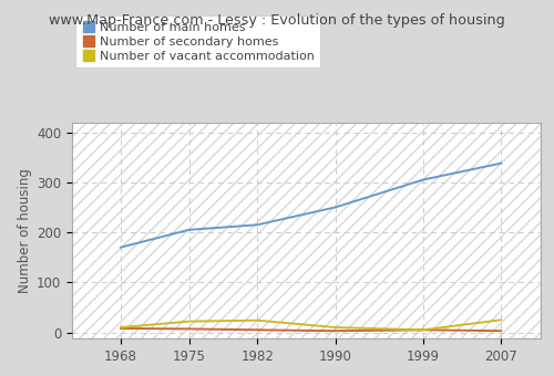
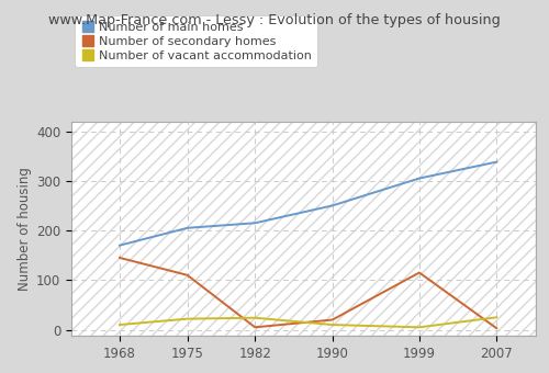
Number of secondary homes/1968: 8 -> 145
Number of secondary homes/1975: 7 -> 110
Number of secondary homes/1990: 3 -> 20
Number of secondary homes/1999: 5 -> 115
